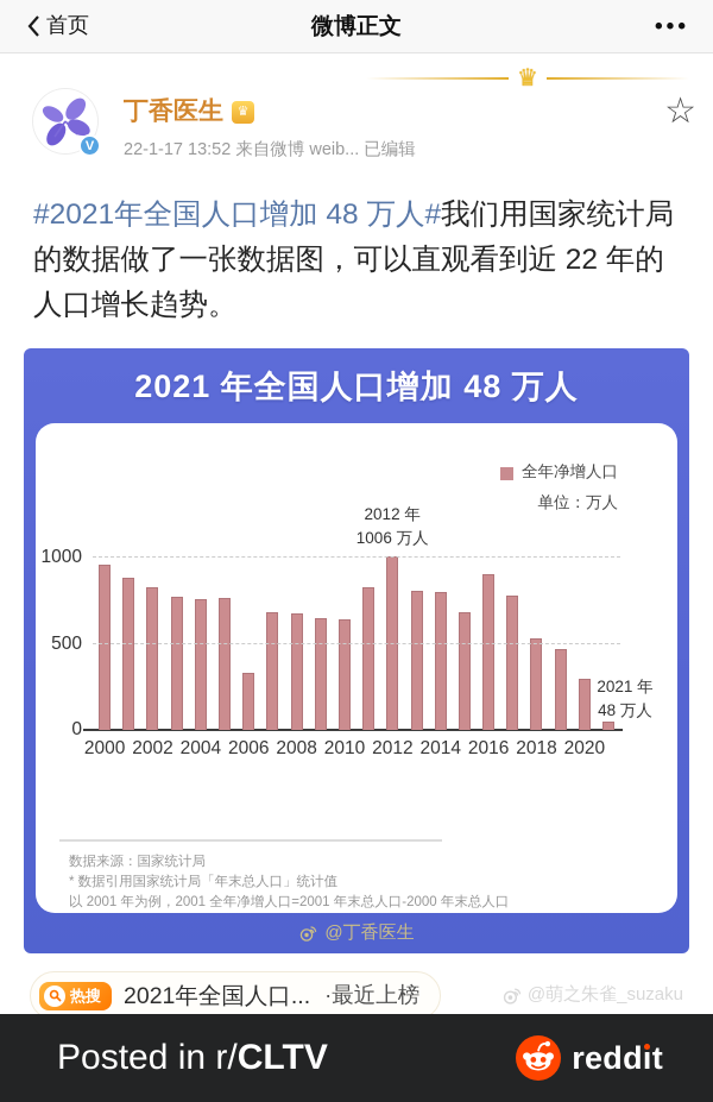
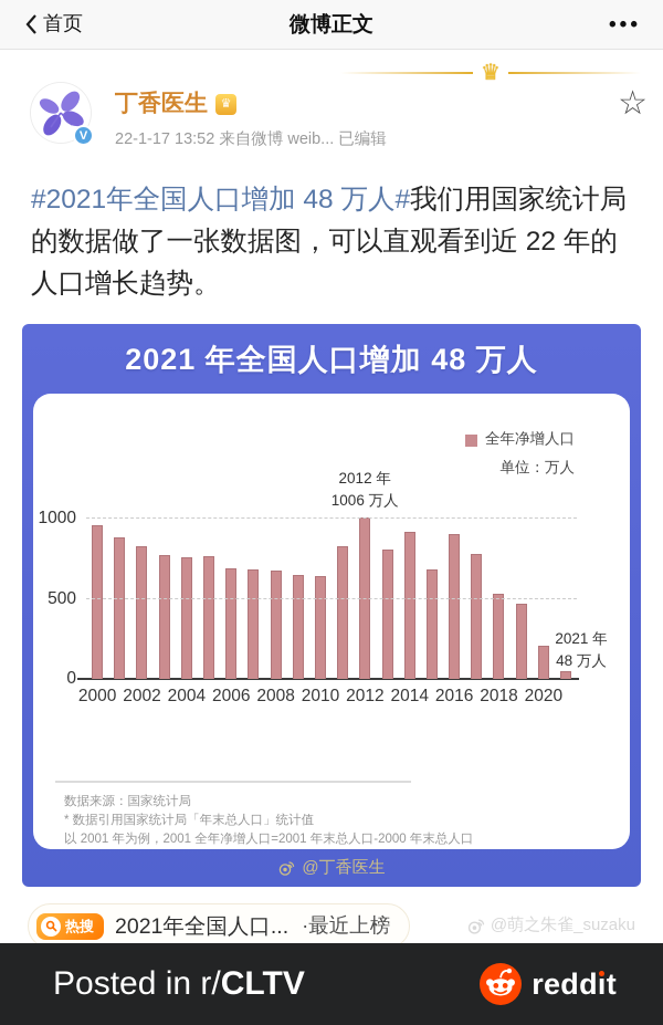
2006: 330 -> 690
2014: 800 -> 920
2020: 300 -> 200
